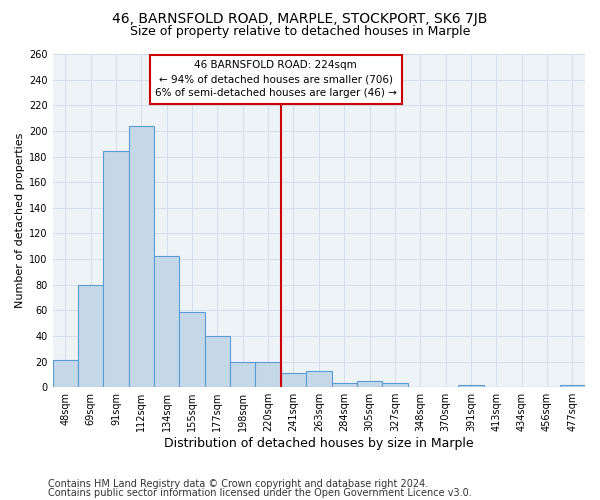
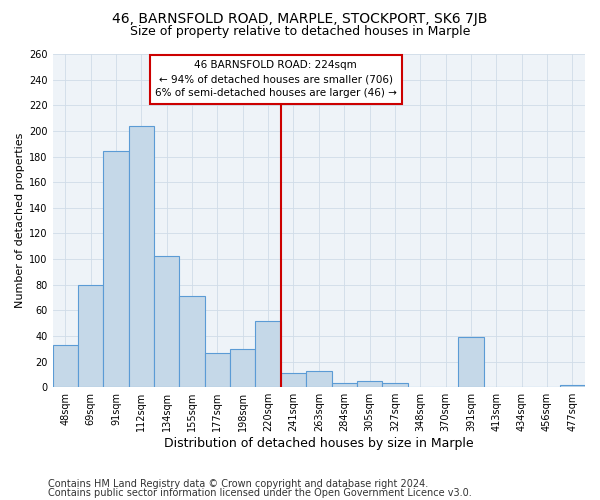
48sqm: 21 -> 33
155sqm: 59 -> 71
177sqm: 40 -> 27
198sqm: 20 -> 30
220sqm: 20 -> 52
391sqm: 2 -> 39
